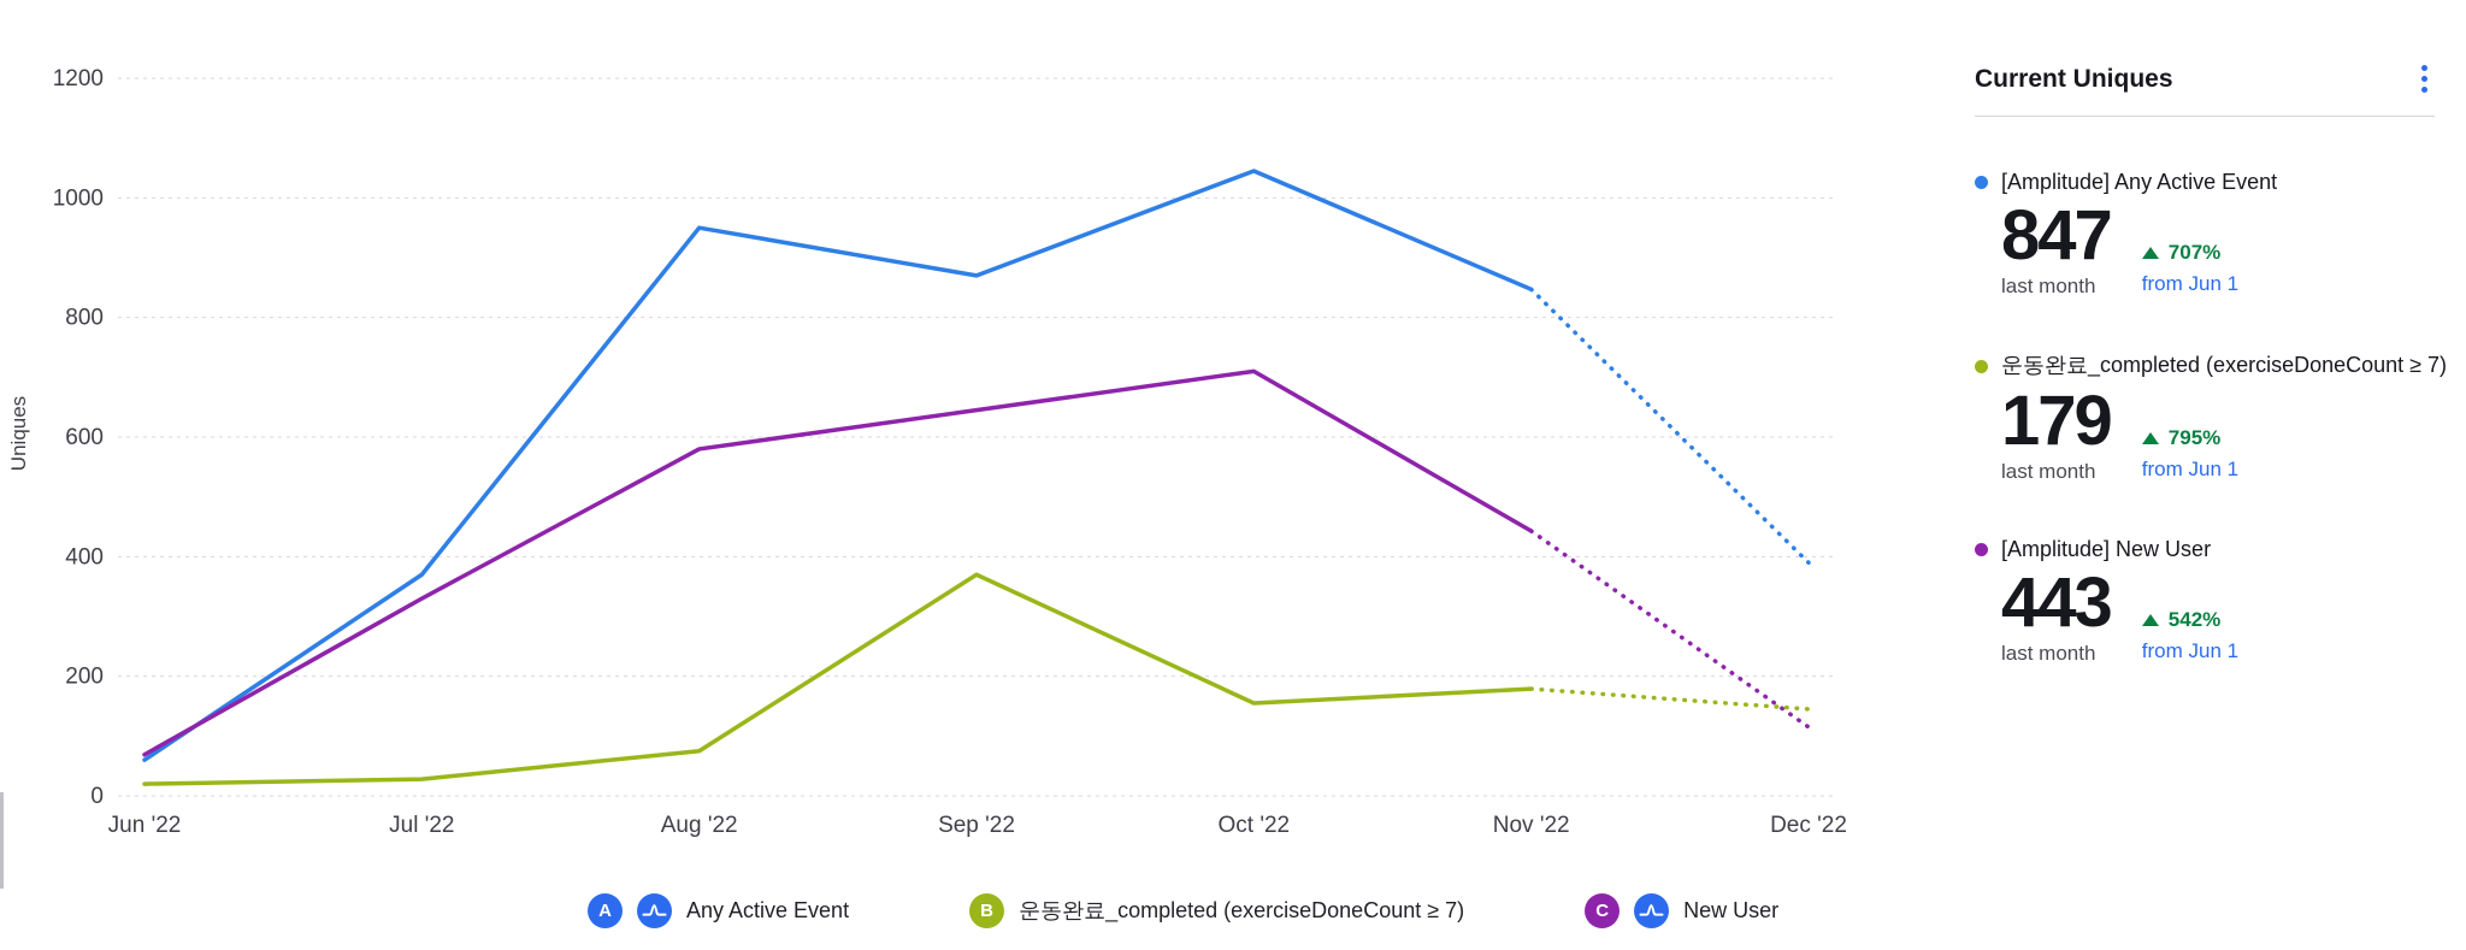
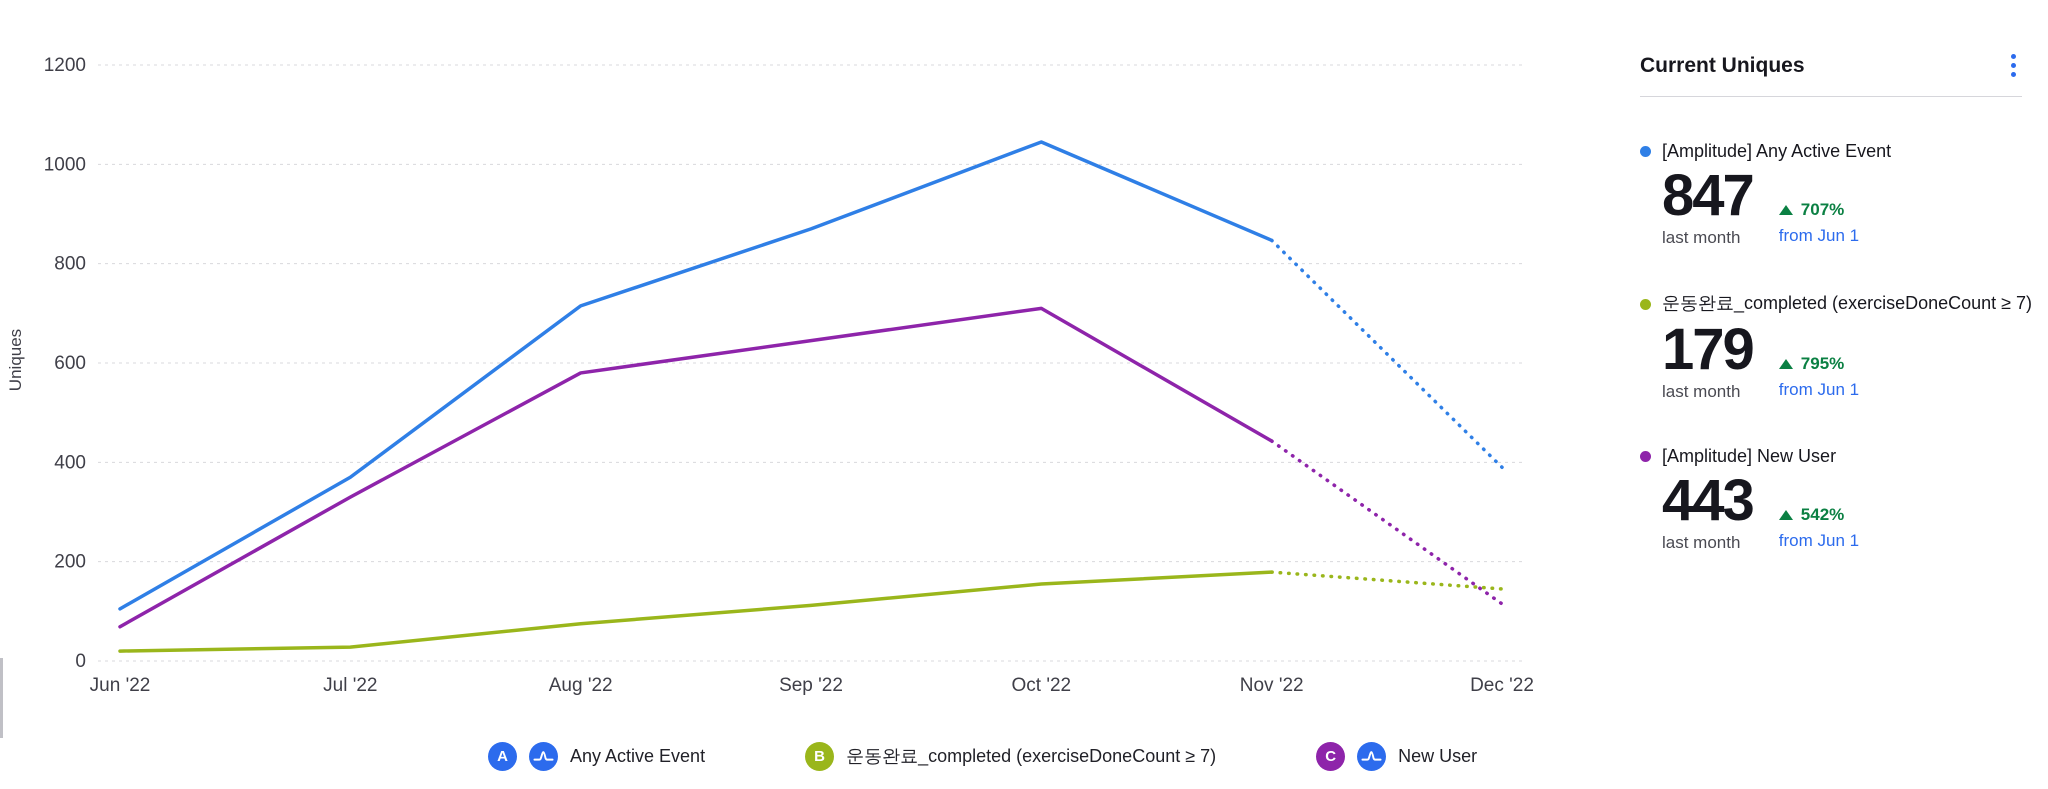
[Amplitude] Any Active Event/Jun '22: 60 -> 100
[Amplitude] Any Active Event/Aug '22: 950 -> 720
운동완료_completed (exerciseDoneCount ≥ 7)/Sep '22: 370 -> 110
